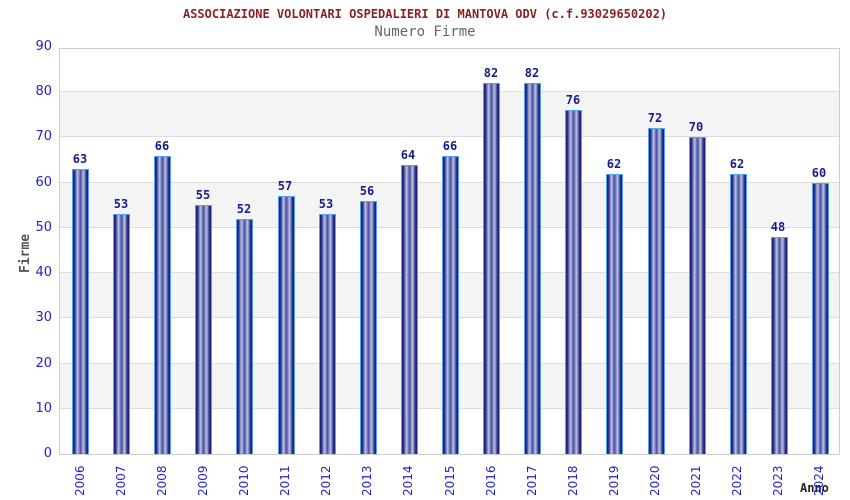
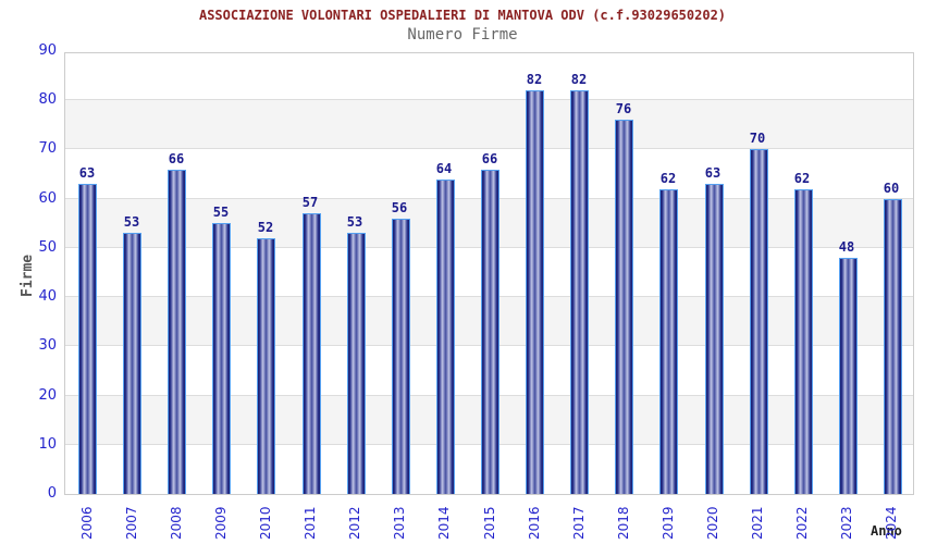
2020: 72 -> 63
